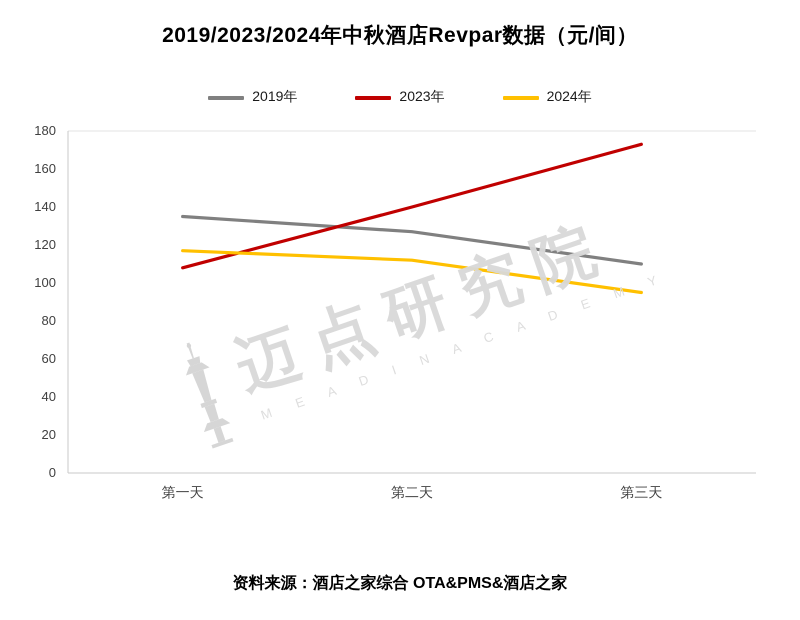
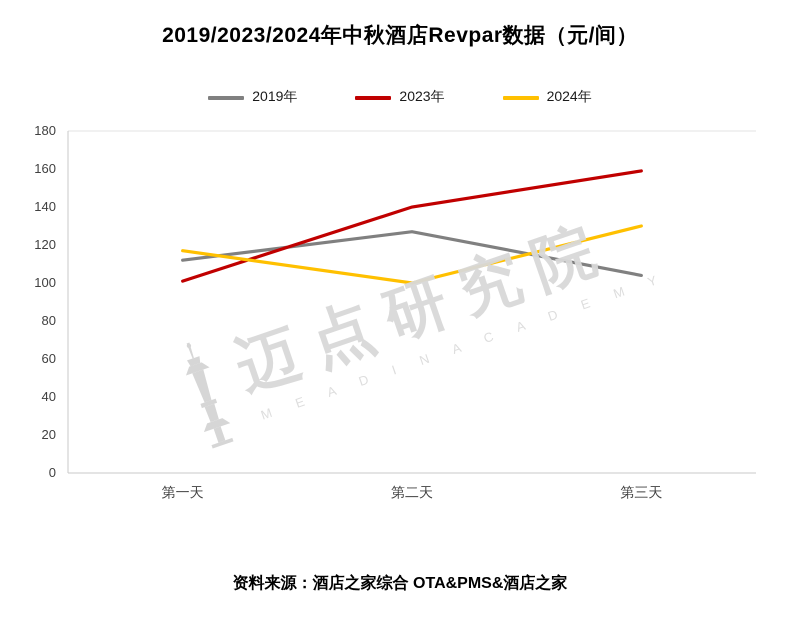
2019年/第一天: 135 -> 112
2023年/第一天: 108 -> 101
2024年/第二天: 112 -> 100
2019年/第三天: 110 -> 104
2023年/第三天: 173 -> 159
2024年/第三天: 95 -> 130
